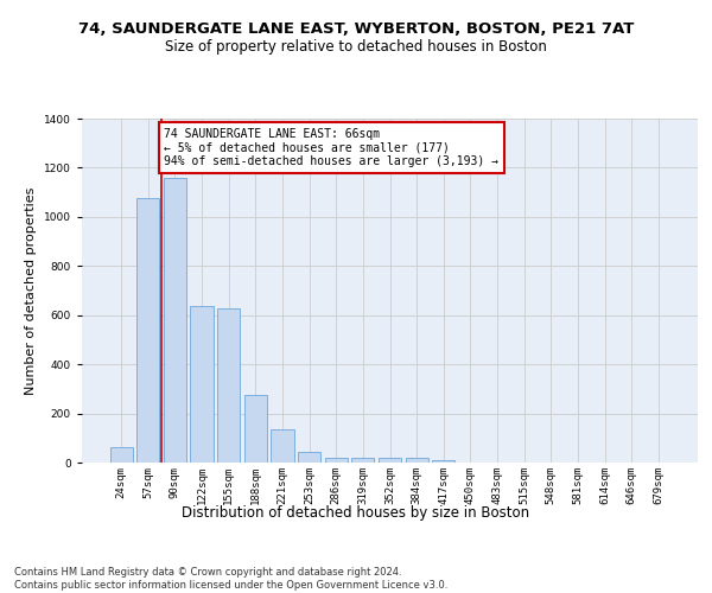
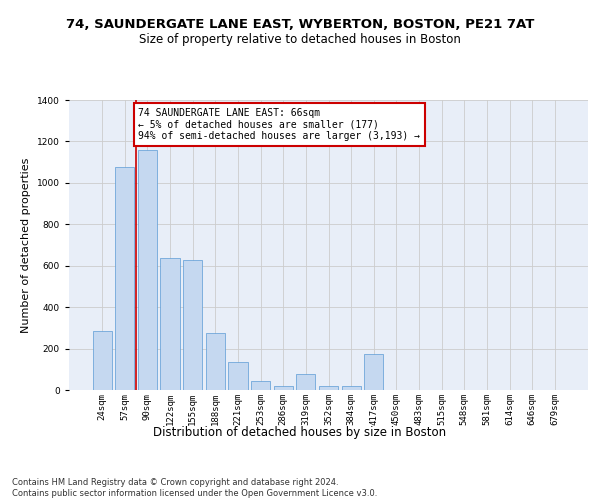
24sqm: 62 -> 285
319sqm: 20 -> 75
417sqm: 12 -> 175
